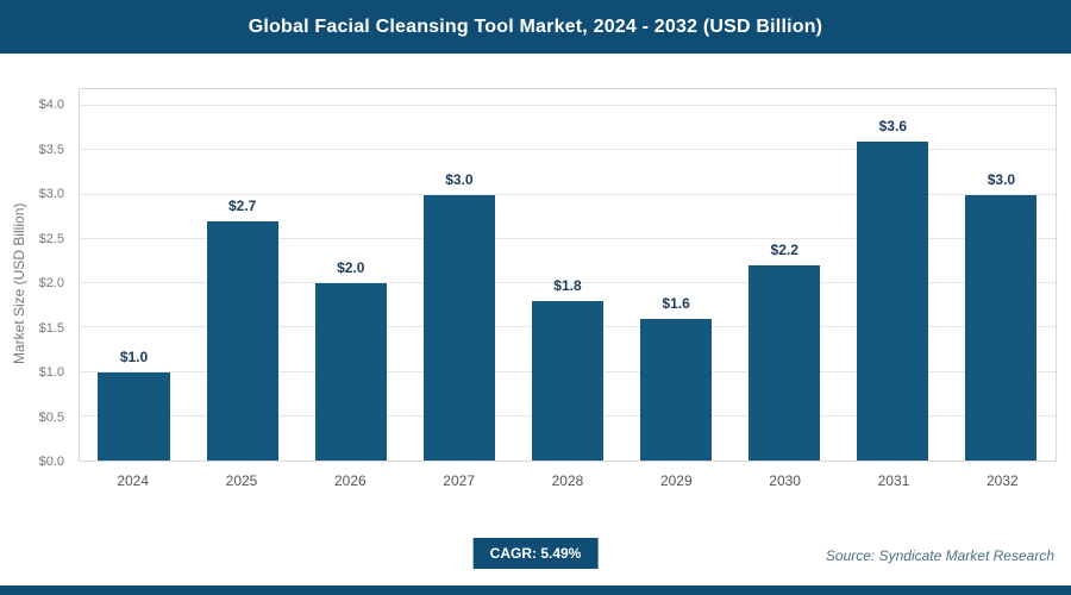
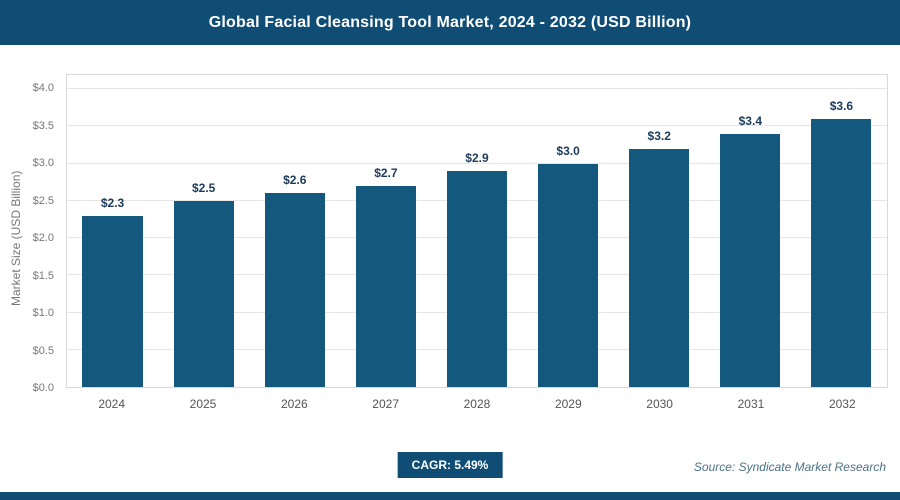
2024: $1.0 -> $2.3
2025: $2.7 -> $2.5
2026: $2.0 -> $2.6
2027: $3.0 -> $2.7
2028: $1.8 -> $2.9
2029: $1.6 -> $3.0
2030: $2.2 -> $3.2
2031: $3.6 -> $3.4
2032: $3.0 -> $3.6
